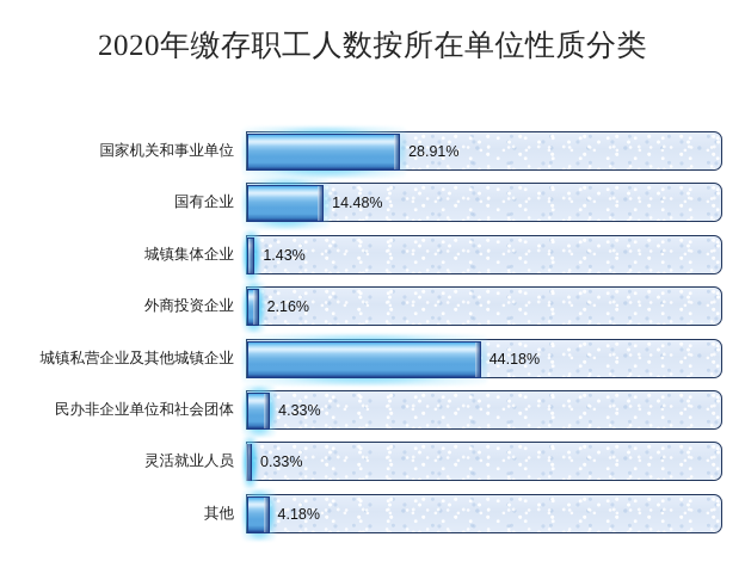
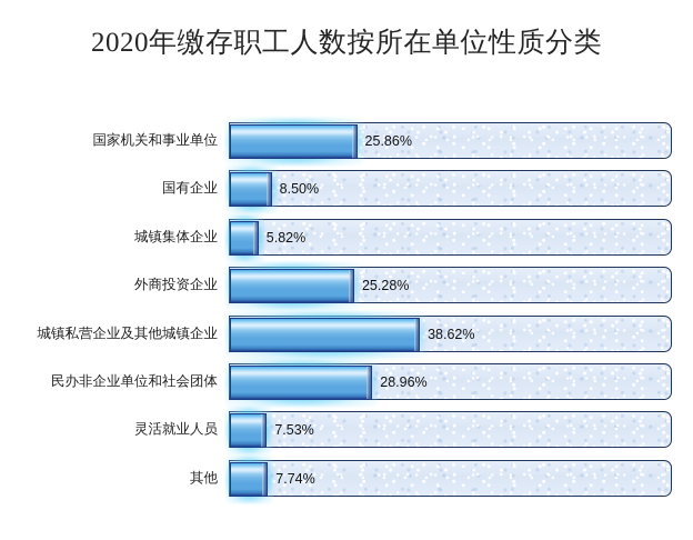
国家机关和事业单位: 28.91% -> 25.86%
国有企业: 14.48% -> 8.50%
城镇集体企业: 1.43% -> 5.82%
外商投资企业: 2.16% -> 25.28%
城镇私营企业及其他城镇企业: 44.18% -> 38.62%
民办非企业单位和社会团体: 4.33% -> 28.96%
灵活就业人员: 0.33% -> 7.53%
其他: 4.18% -> 7.74%
